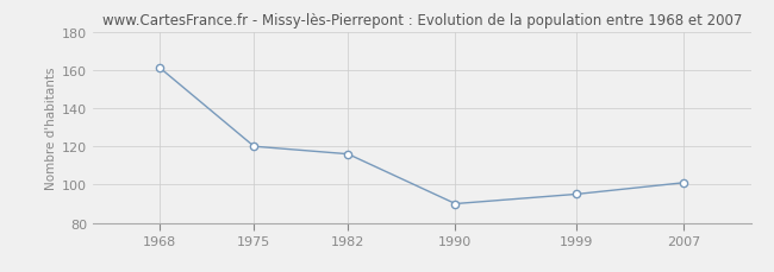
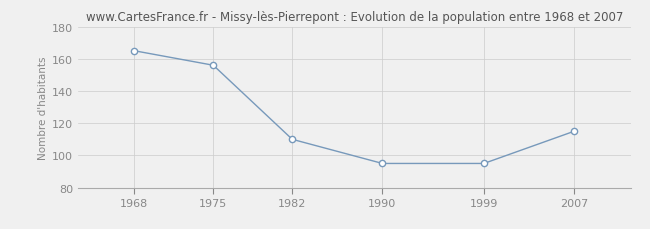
1968: 161 -> 165
1975: 120 -> 156
1982: 116 -> 110
1990: 90 -> 95
2007: 101 -> 115
